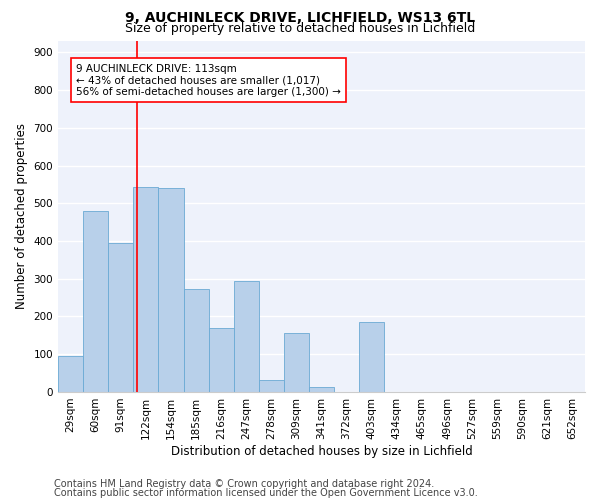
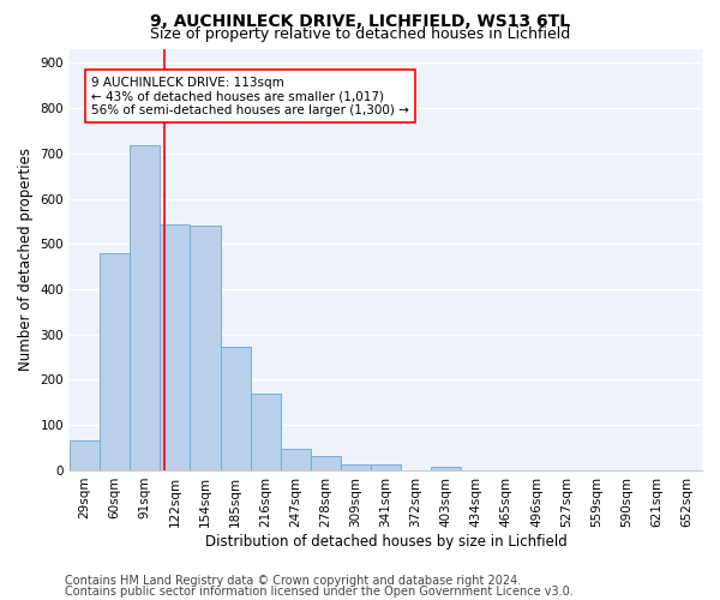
29sqm: 95 -> 65
91sqm: 395 -> 718
247sqm: 295 -> 47
309sqm: 155 -> 14
403sqm: 185 -> 7
